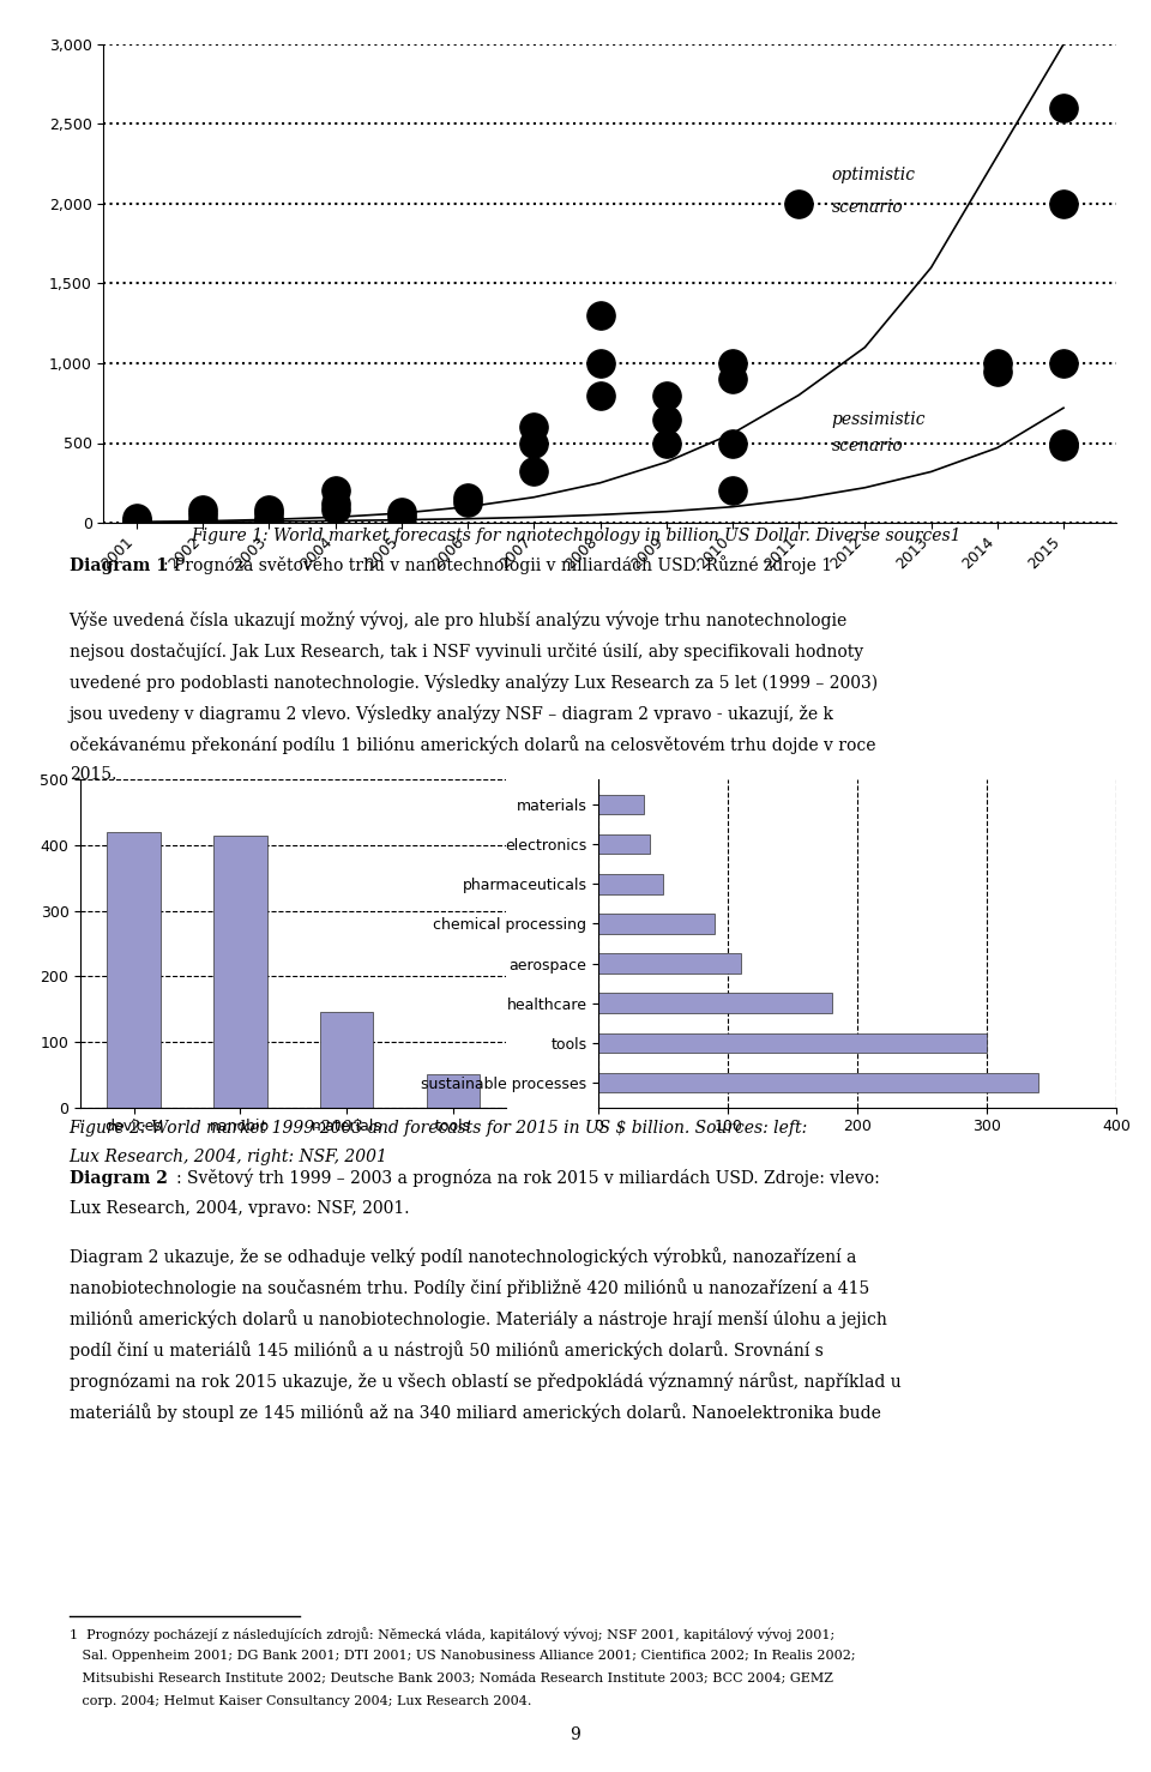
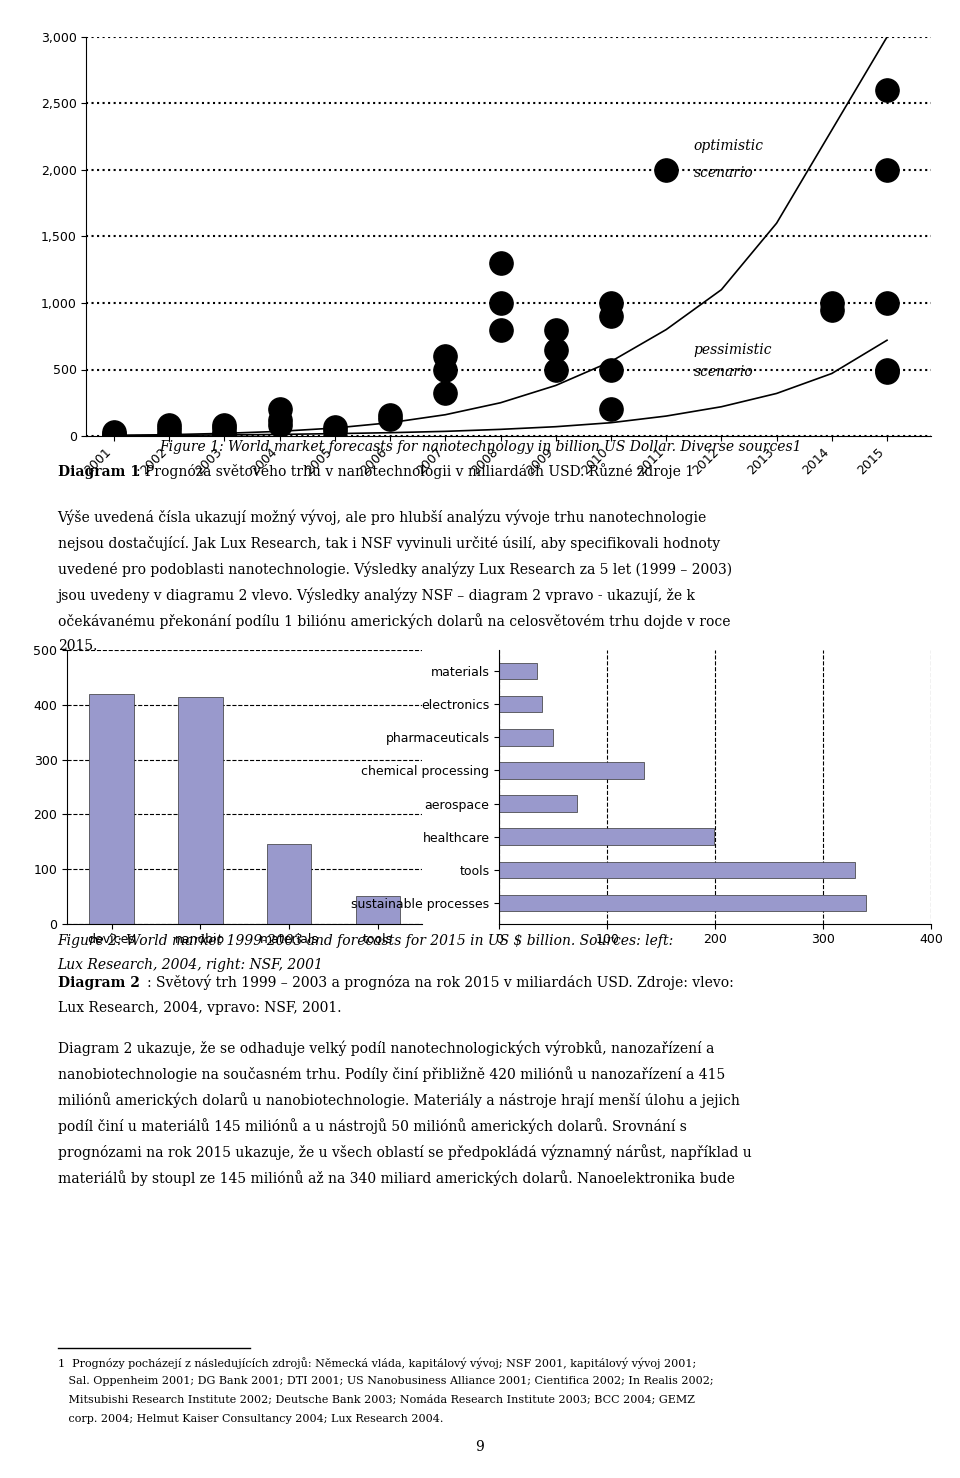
chemical processing: 90 -> 134
aerospace: 110 -> 72
healthcare: 180 -> 199
tools: 300 -> 329
